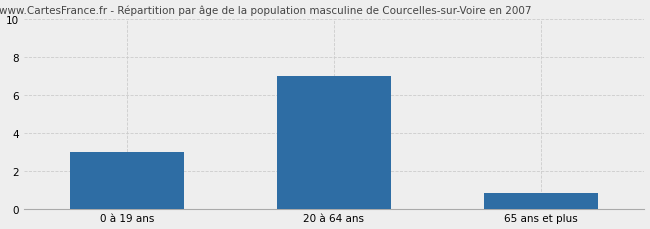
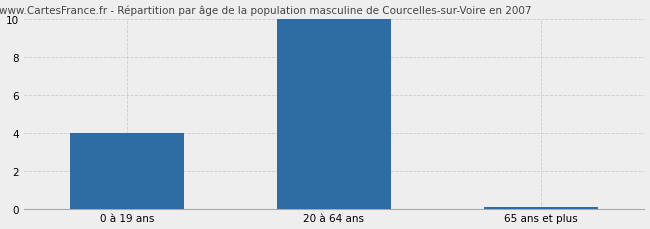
0 à 19 ans: 3.0 -> 4.0
20 à 64 ans: 7.0 -> 10.0
65 ans et plus: 0.8 -> 0.1
